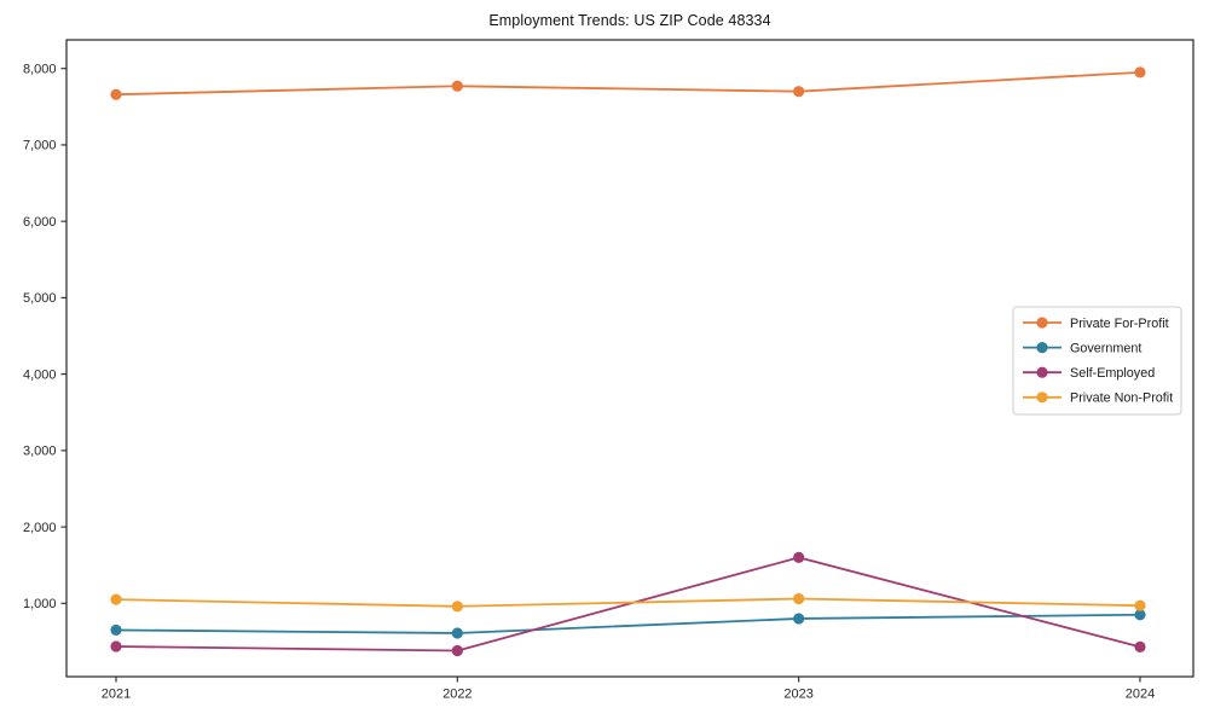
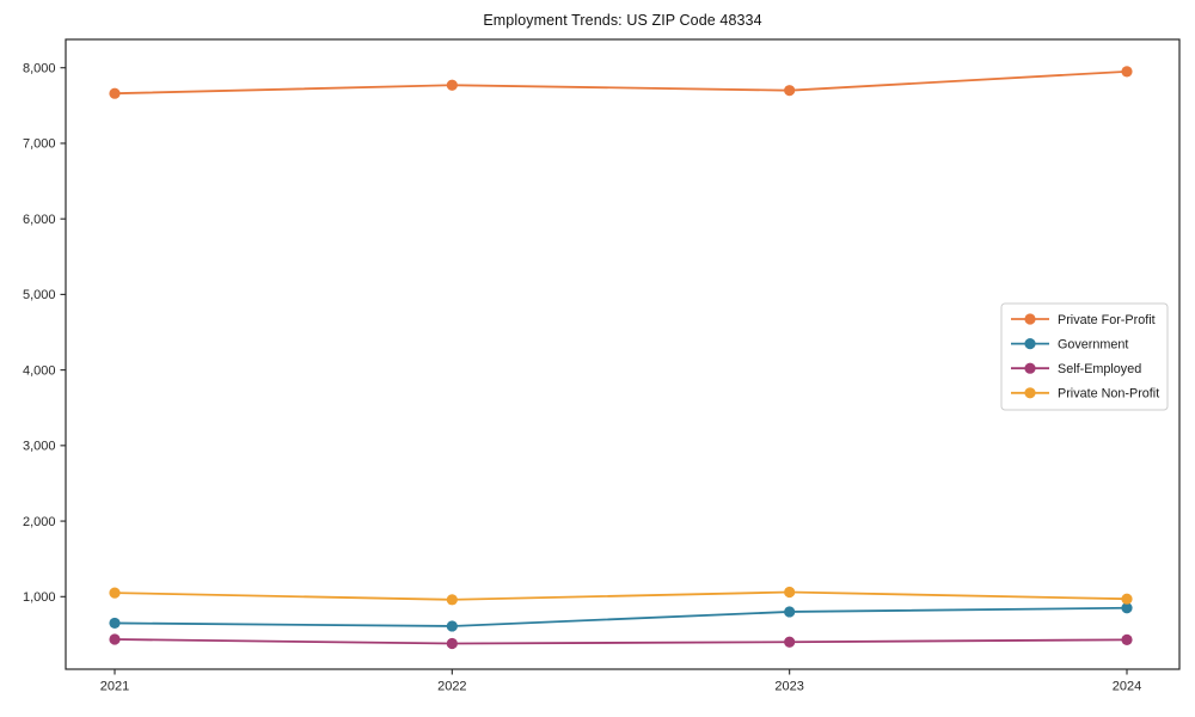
Self-Employed/2023: 1600 -> 400
